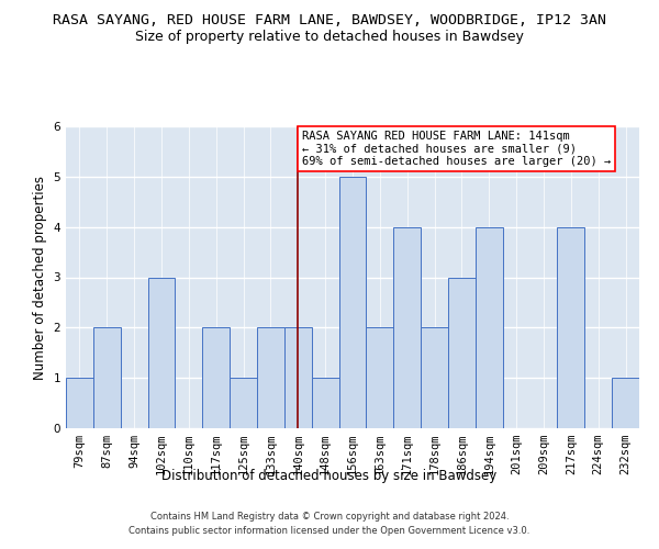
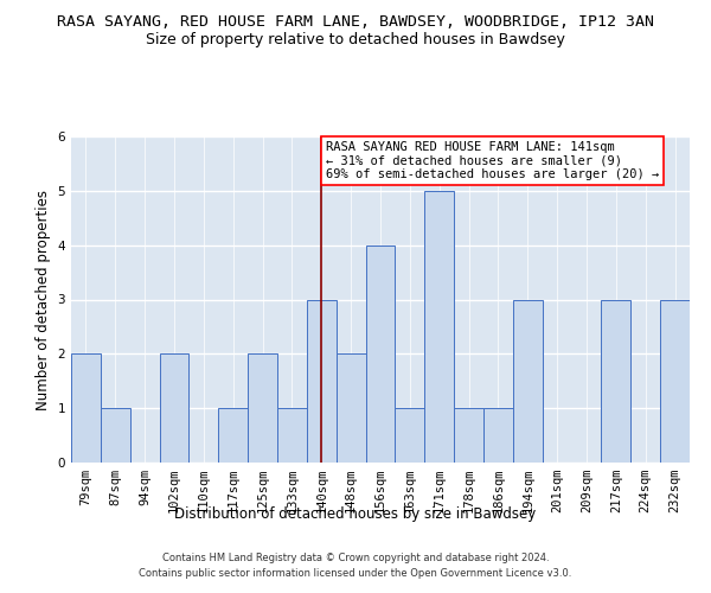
79sqm: 1 -> 2
87sqm: 2 -> 1
102sqm: 3 -> 2
117sqm: 2 -> 1
125sqm: 1 -> 2
133sqm: 2 -> 1
140sqm: 2 -> 3
148sqm: 1 -> 2
156sqm: 5 -> 4
163sqm: 2 -> 1
171sqm: 4 -> 5
178sqm: 2 -> 1
186sqm: 3 -> 1
194sqm: 4 -> 3
217sqm: 4 -> 3
232sqm: 1 -> 3
